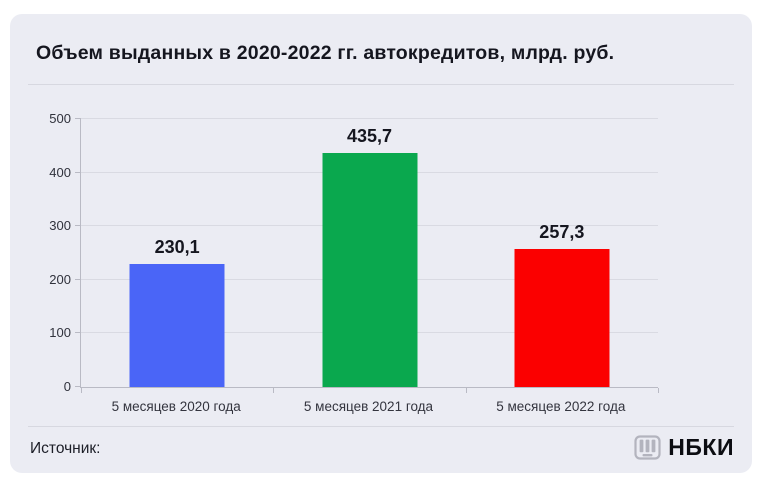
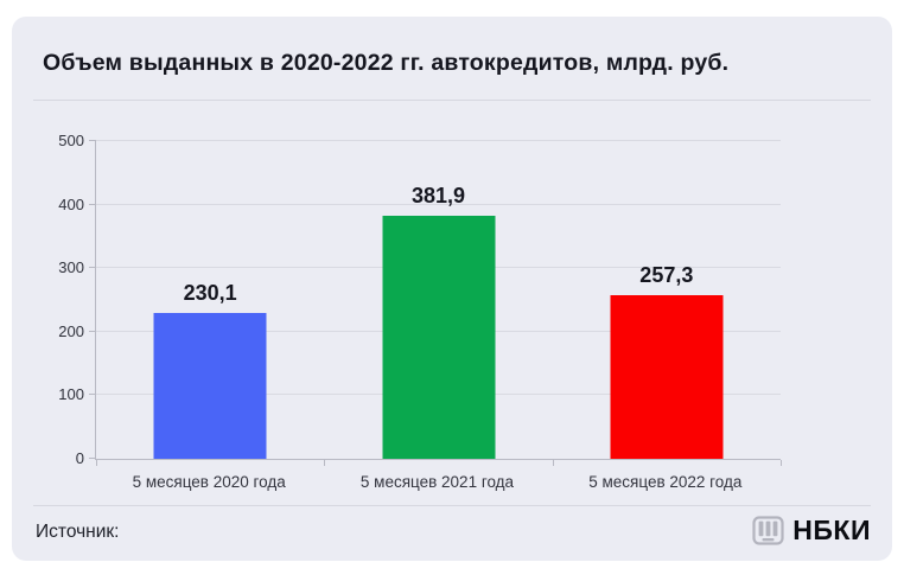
5 месяцев 2021 года: 435,7 -> 381,9
